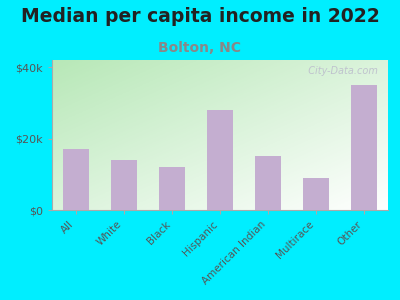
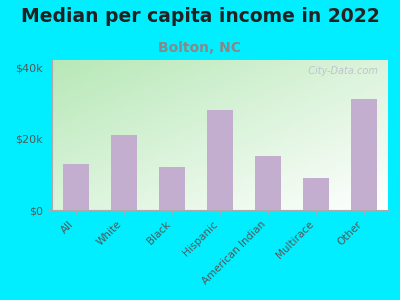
All: $17k -> $13k
White: $14k -> $21k
Other: $35k -> $31k
